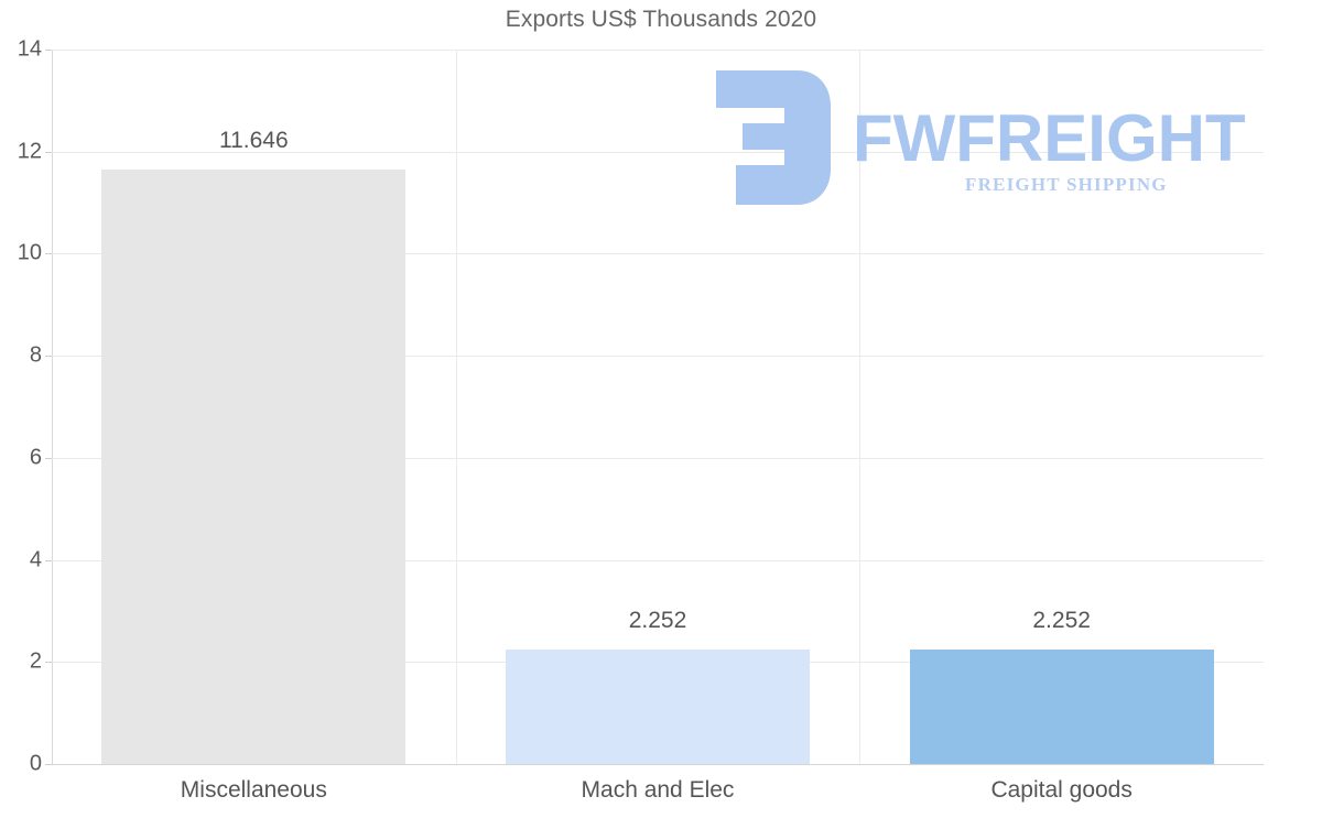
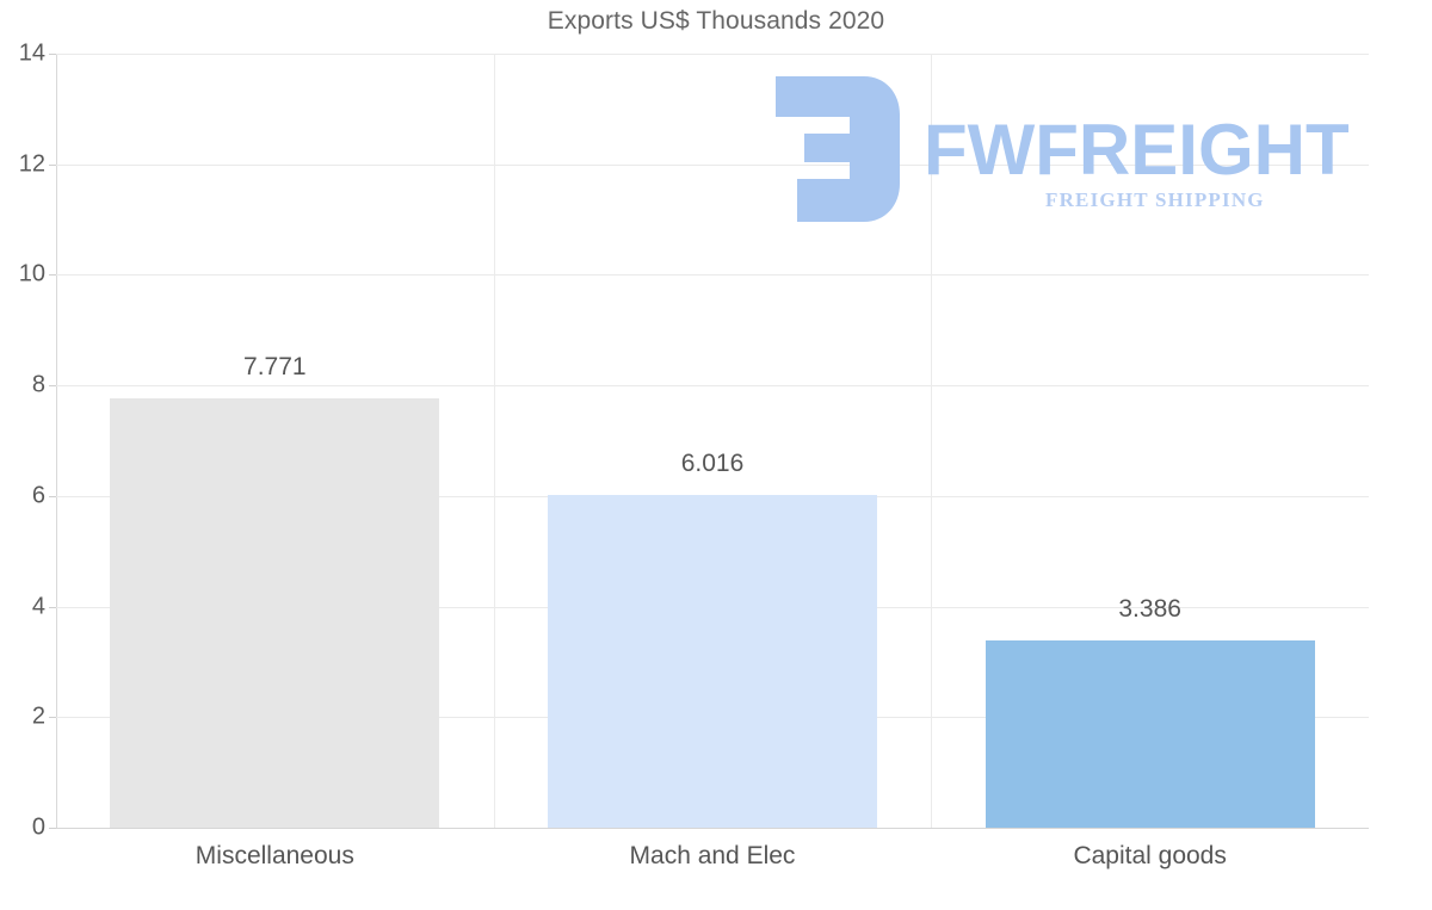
Miscellaneous: 11.646 -> 7.771
Mach and Elec: 2.252 -> 6.016
Capital goods: 2.252 -> 3.386
